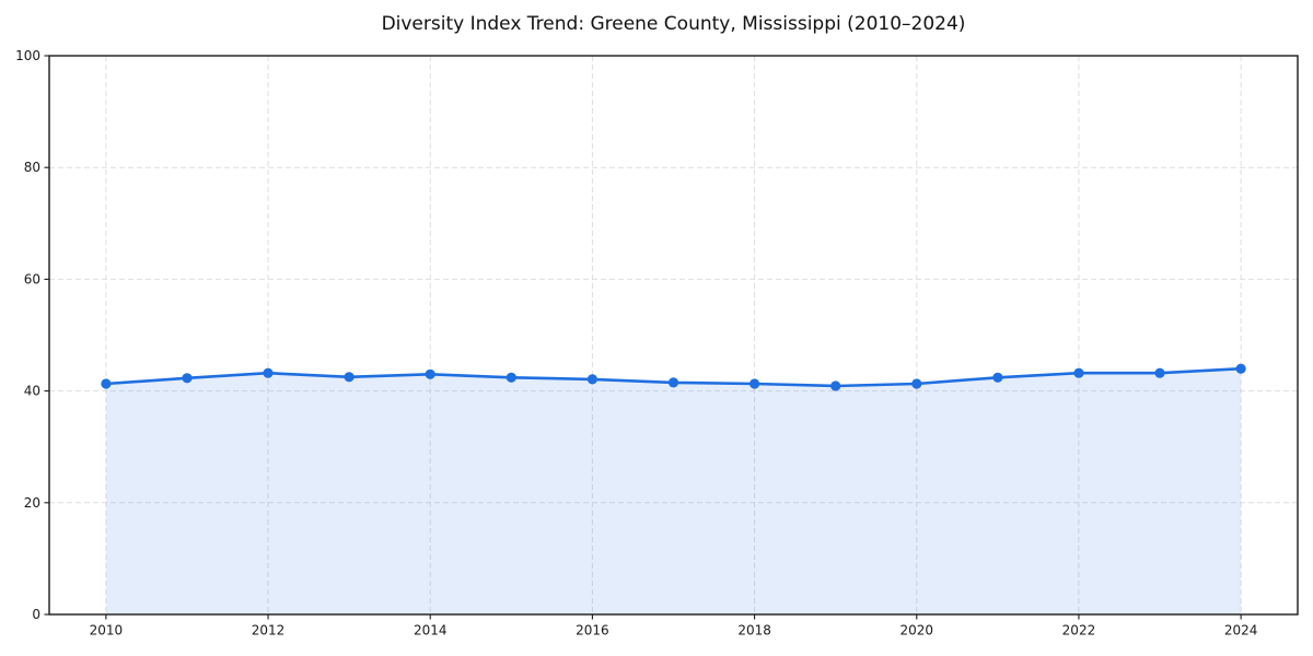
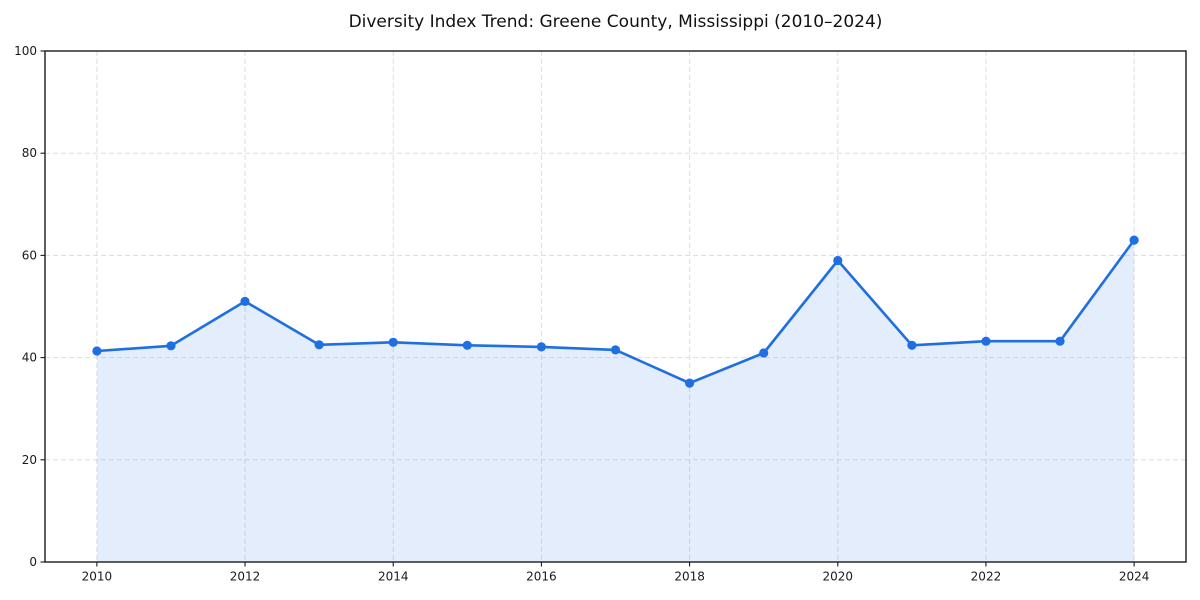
2012: 43 -> 51
2018: 41 -> 35
2020: 41 -> 59
2024: 44 -> 63
